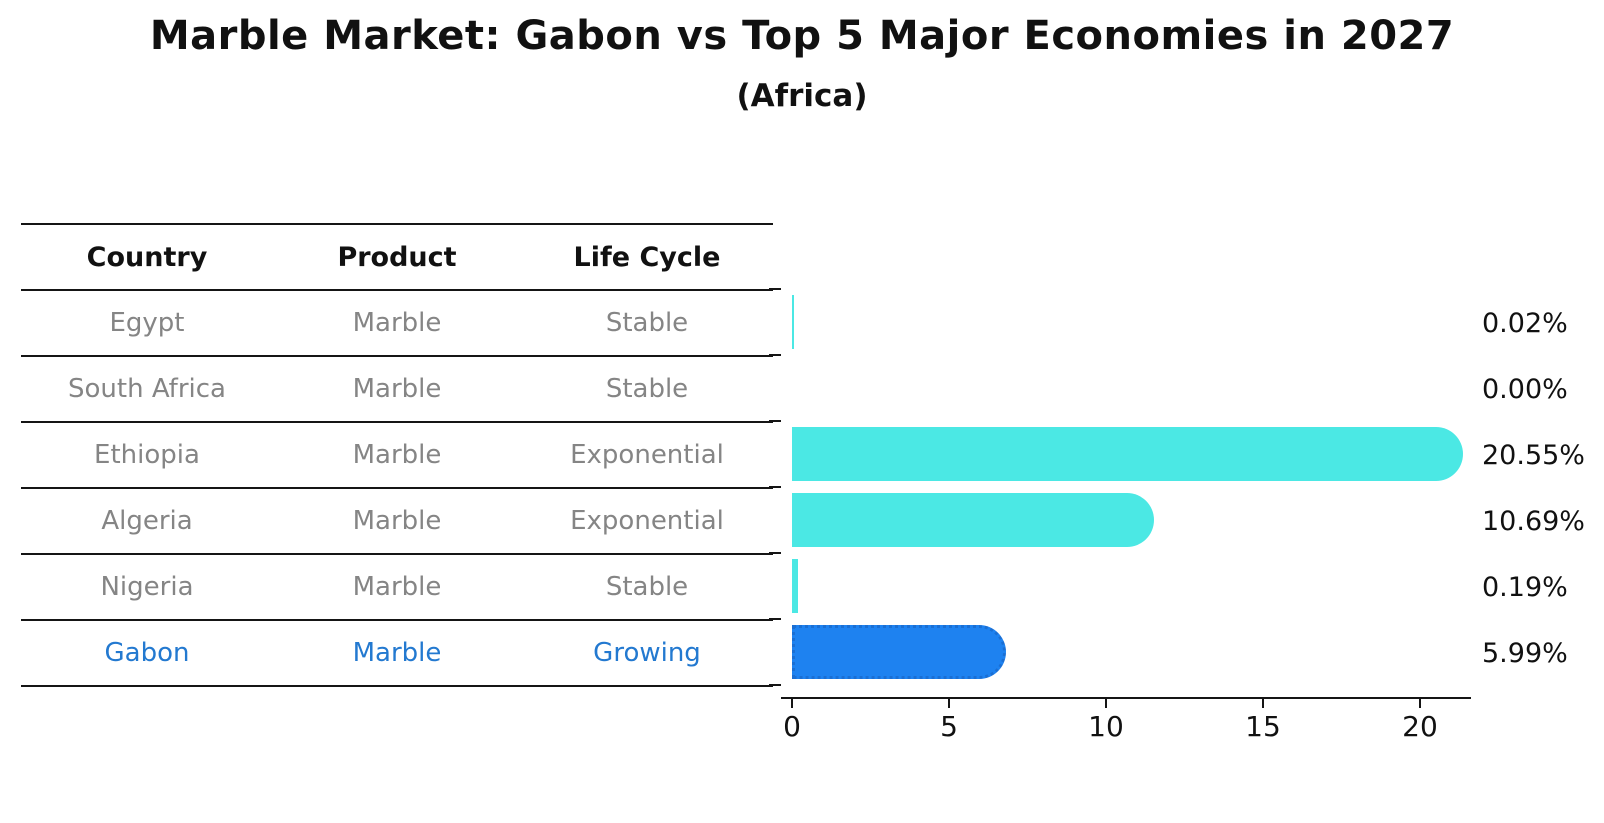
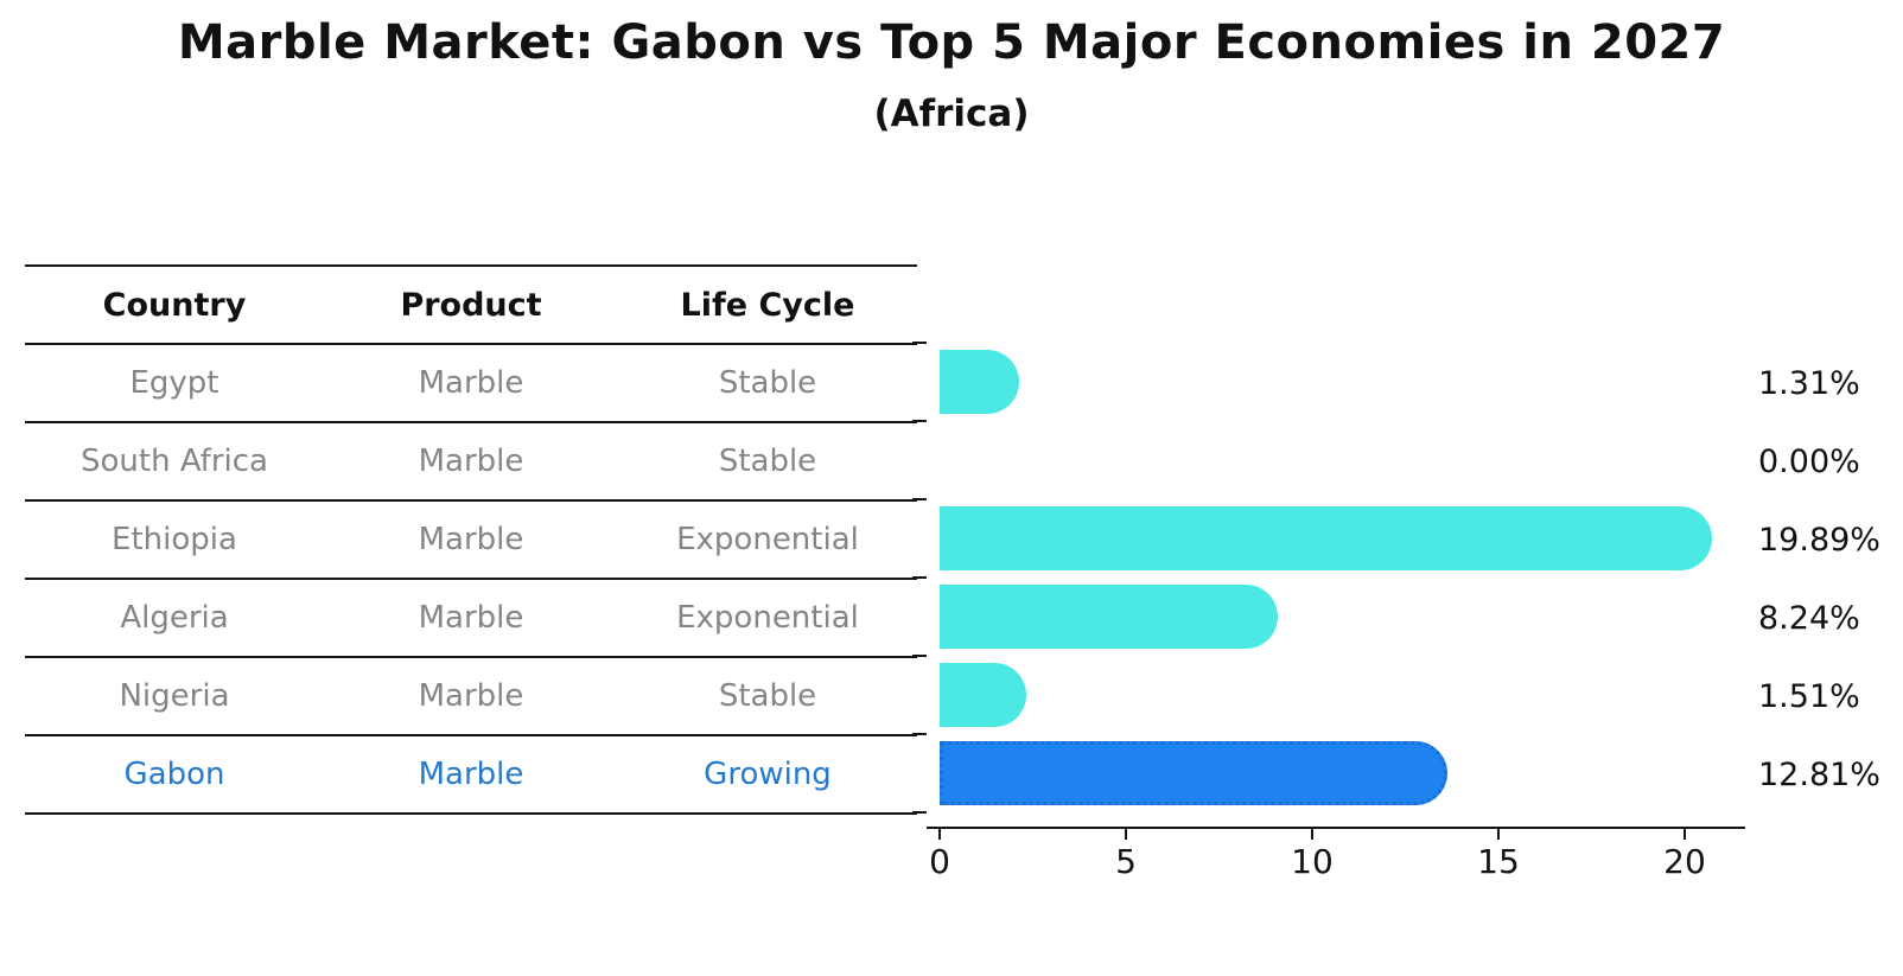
Egypt: 0.02% -> 1.31%
Ethiopia: 20.55% -> 19.89%
Algeria: 10.69% -> 8.24%
Nigeria: 0.19% -> 1.51%
Gabon: 5.99% -> 12.81%
